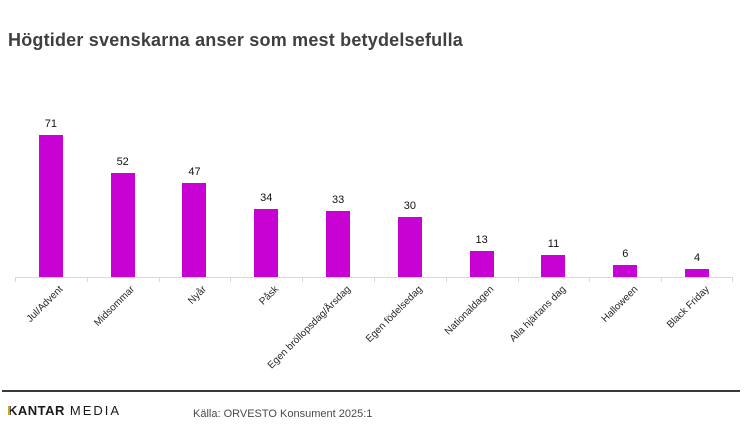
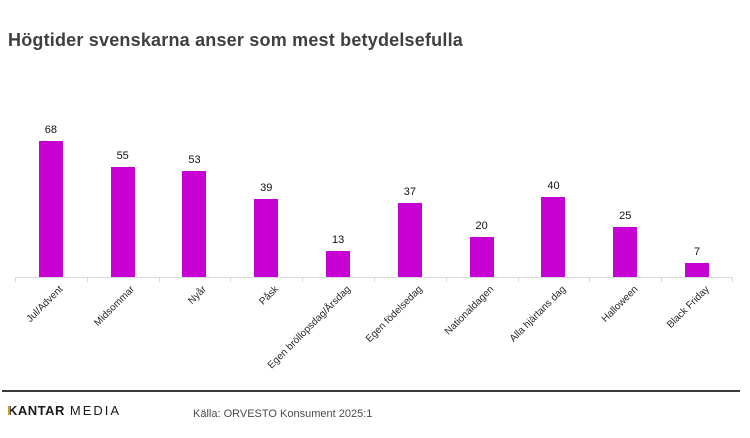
Jul/Advent: 71 -> 68
Midsommar: 52 -> 55
Nyår: 47 -> 53
Påsk: 34 -> 39
Egen bröllopsdag/Årsdag: 33 -> 13
Egen födelsedag: 30 -> 37
Nationaldagen: 13 -> 20
Alla hjärtans dag: 11 -> 40
Halloween: 6 -> 25
Black Friday: 4 -> 7
